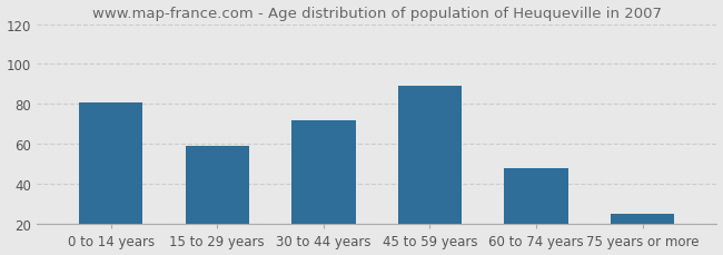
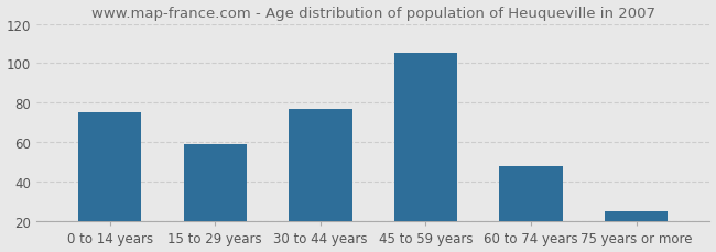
0 to 14 years: 81 -> 75
30 to 44 years: 72 -> 77
45 to 59 years: 89 -> 105
